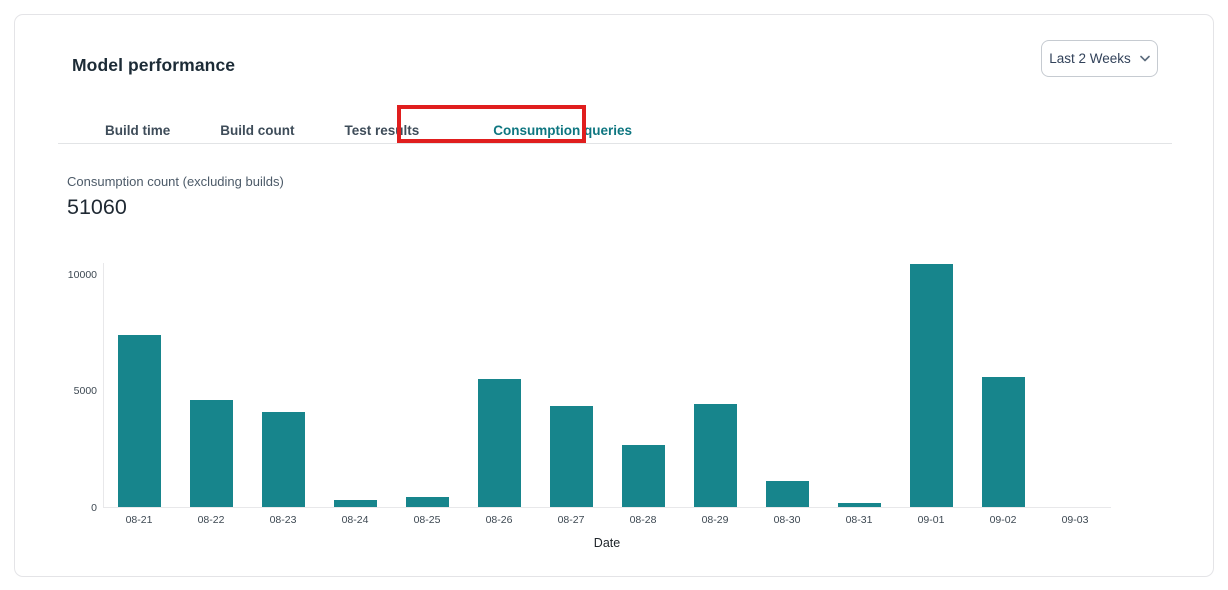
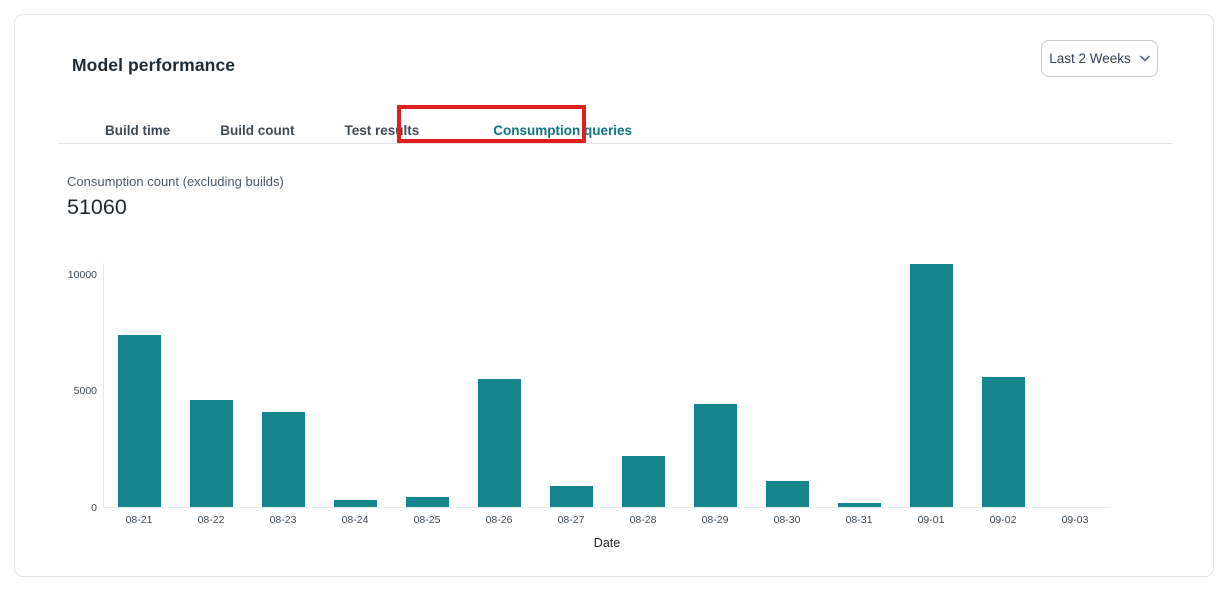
08-27: 4400 -> 900
08-28: 2700 -> 2200
